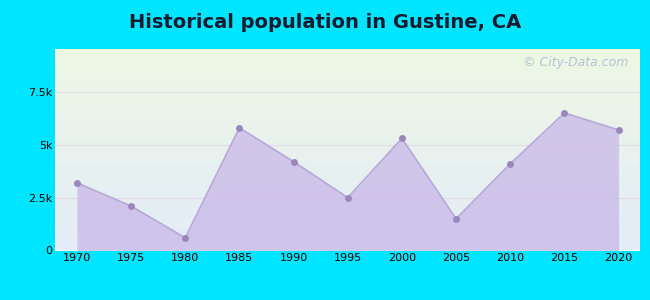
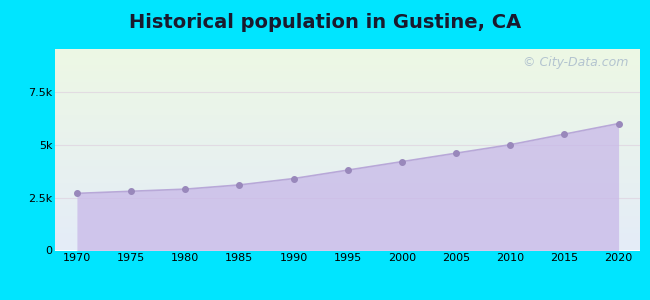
1970: 3.2k -> 2.7k
1975: 2.1k -> 2.8k
1980: 0.6k -> 2.9k
1985: 5.8k -> 3.1k
1990: 4.2k -> 3.4k
1995: 2.5k -> 3.8k
2000: 5.3k -> 4.2k
2005: 1.5k -> 4.6k
2010: 4.1k -> 5.0k
2015: 6.5k -> 5.5k
2020: 5.7k -> 6.0k
